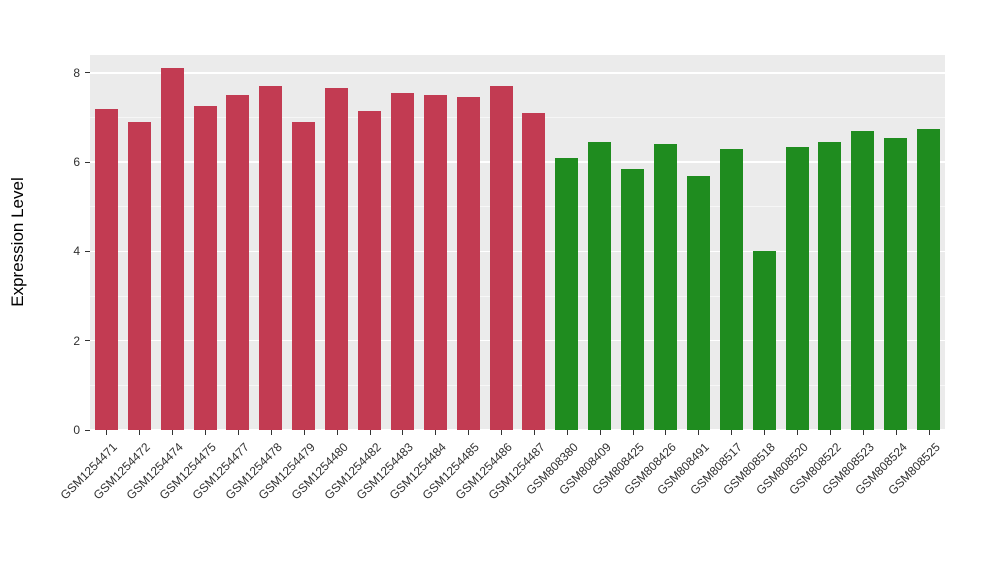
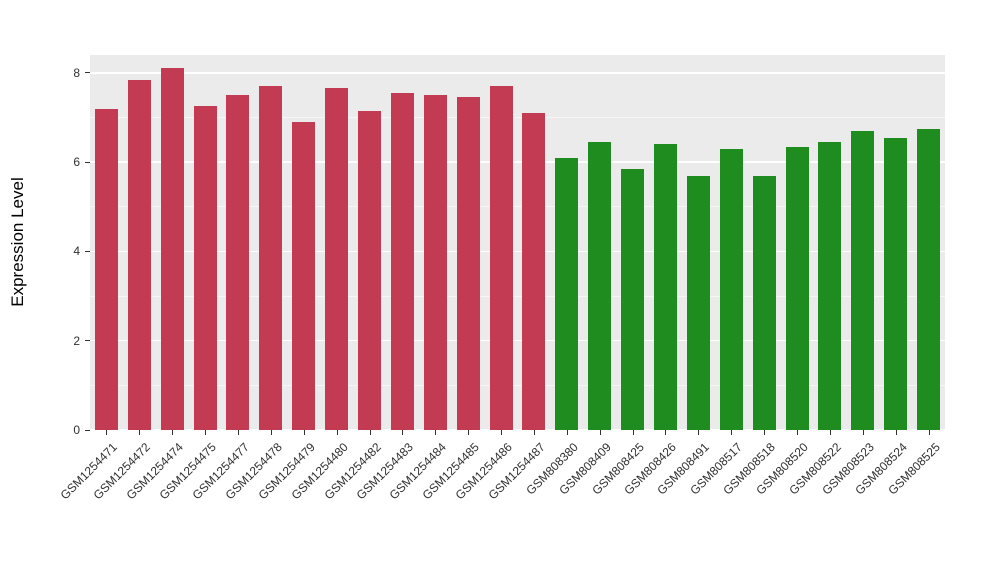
GSM1254472: 6.9 -> 7.8
GSM808518: 4.0 -> 5.7
